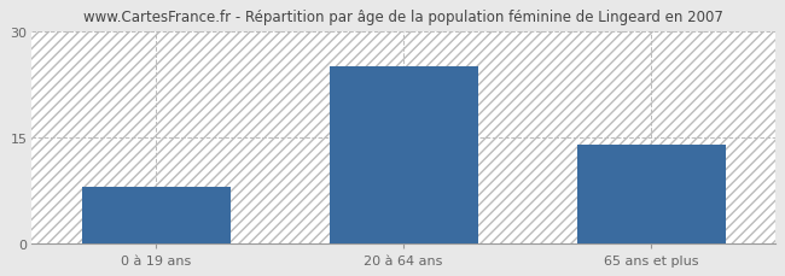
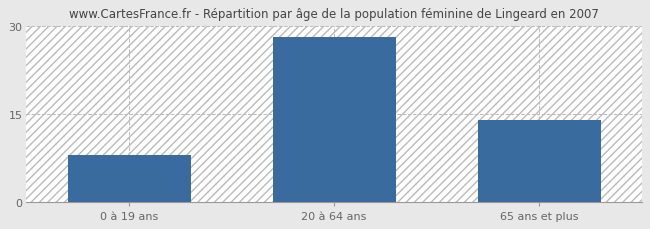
20 à 64 ans: 25 -> 28
